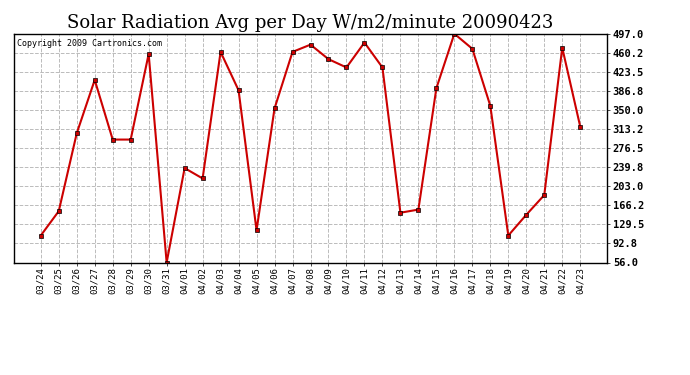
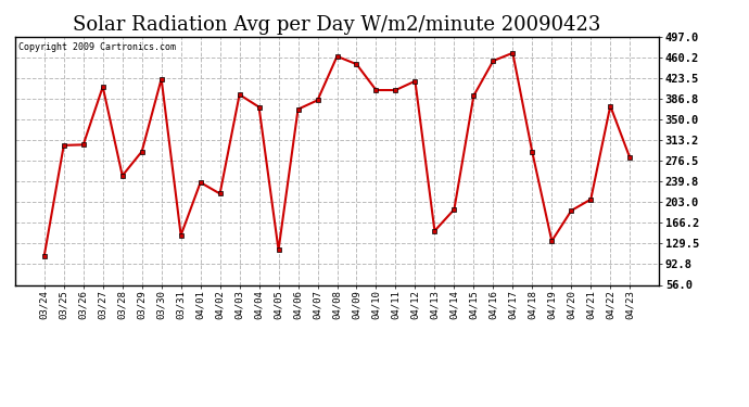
03/25: 155 -> 304
03/28: 293 -> 250
03/30: 458 -> 422
03/31: 56 -> 144
04/03: 462 -> 394
04/04: 388 -> 372
04/06: 353 -> 368
04/07: 462 -> 384
04/08: 476 -> 462
04/10: 432 -> 402
04/11: 480 -> 402
04/12: 432 -> 418
04/14: 158 -> 190
04/16: 497 -> 454
04/18: 358 -> 292
04/19: 108 -> 134
04/20: 148 -> 188
04/21: 186 -> 208
04/22: 470 -> 374
04/23: 318 -> 282
